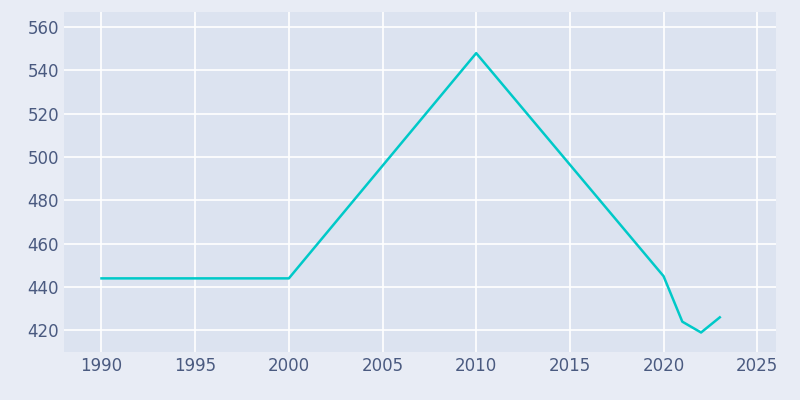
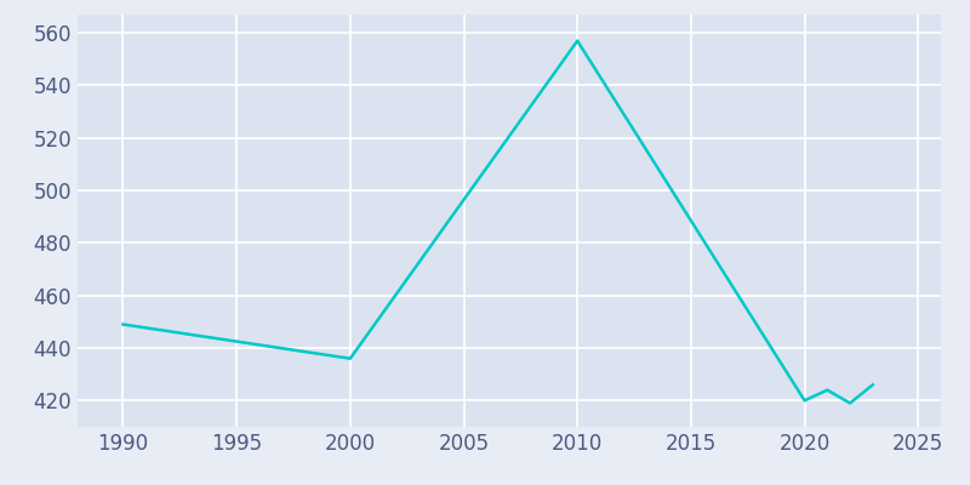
1990: 444 -> 449
2000: 444 -> 436
2010: 548 -> 557
2020: 445 -> 420
